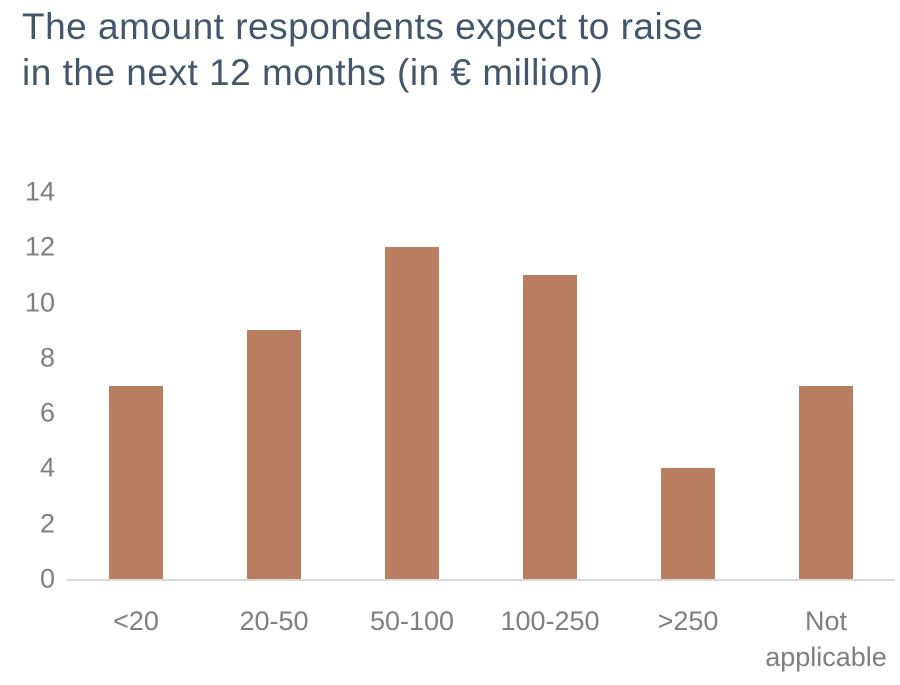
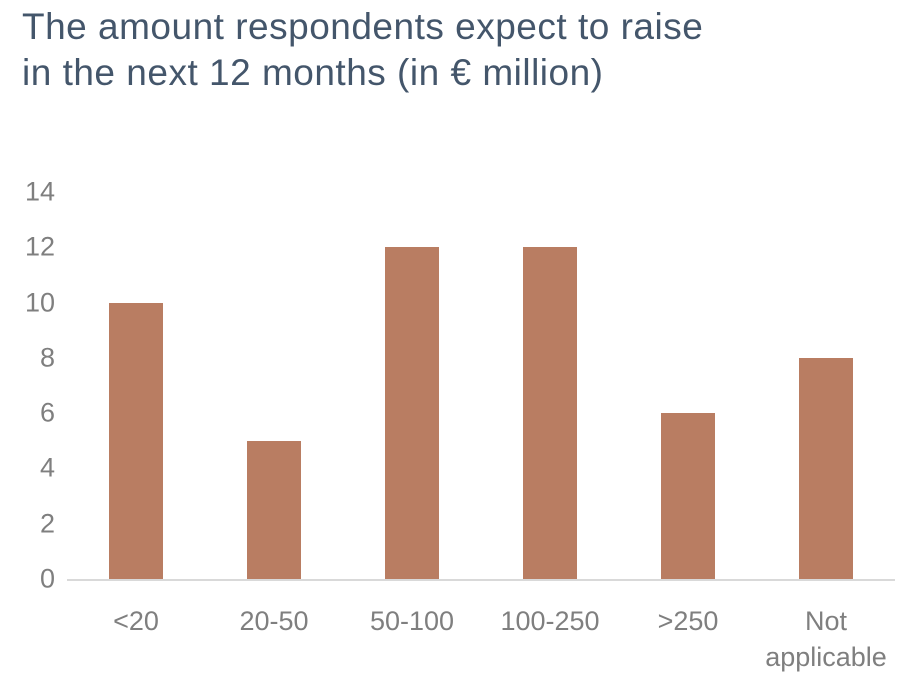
<20: 7 -> 10
20-50: 9 -> 5
100-250: 11 -> 12
>250: 4 -> 6
Not applicable: 7 -> 8
